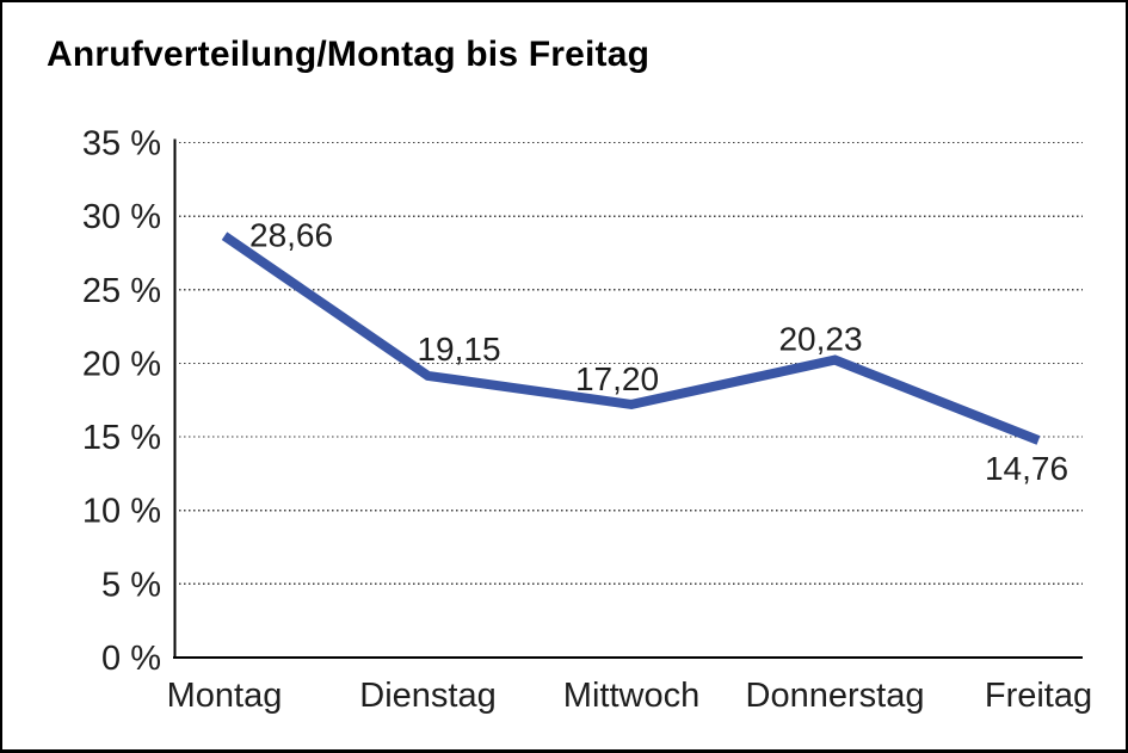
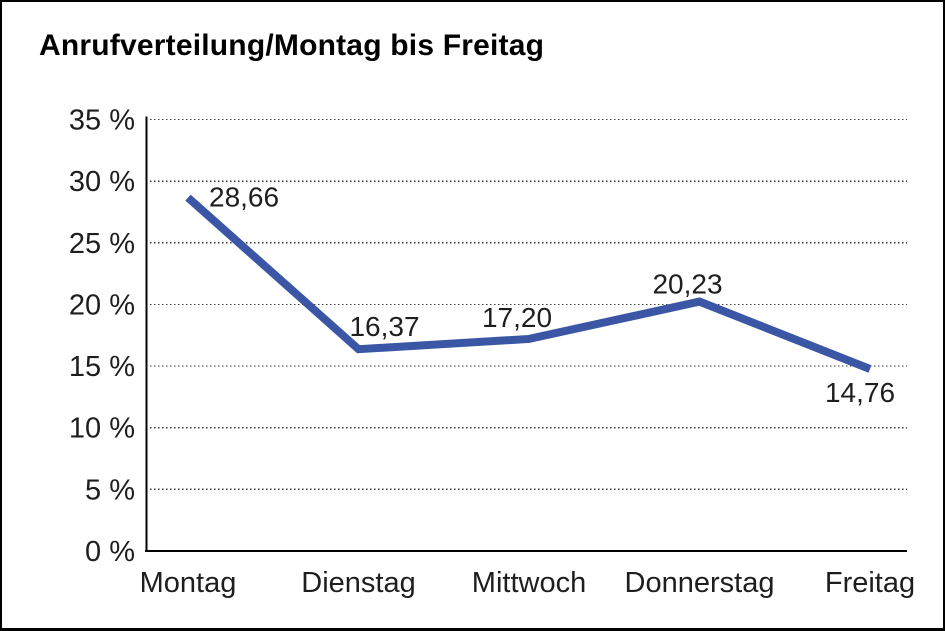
Dienstag: 19,15 -> 16,37
